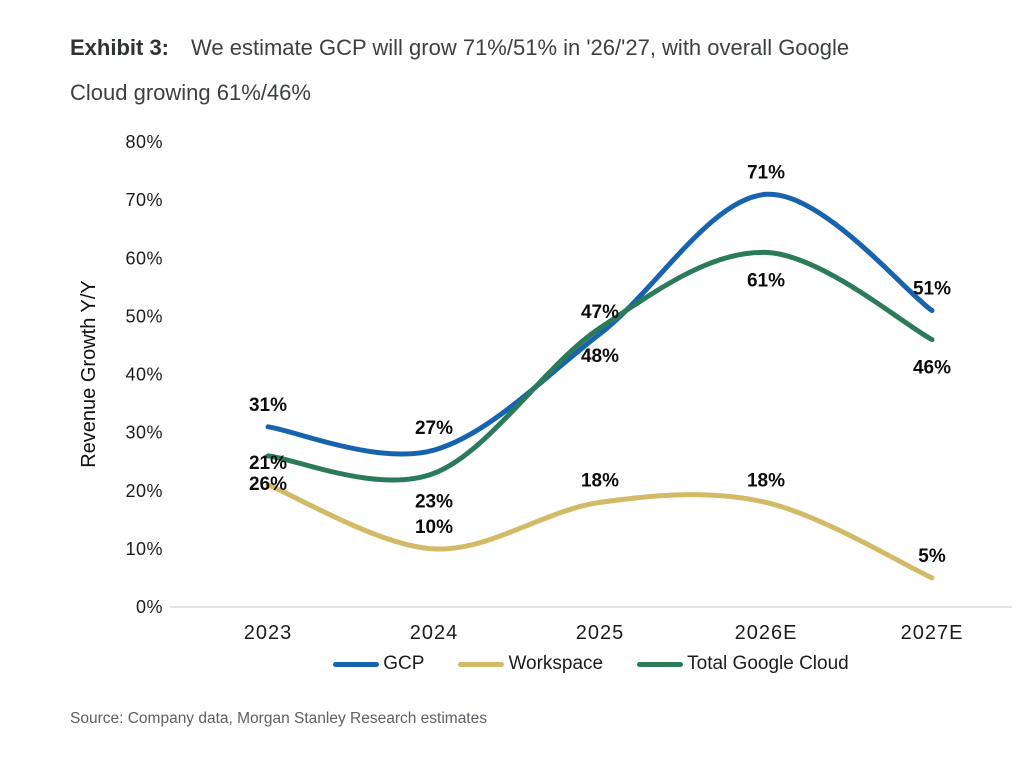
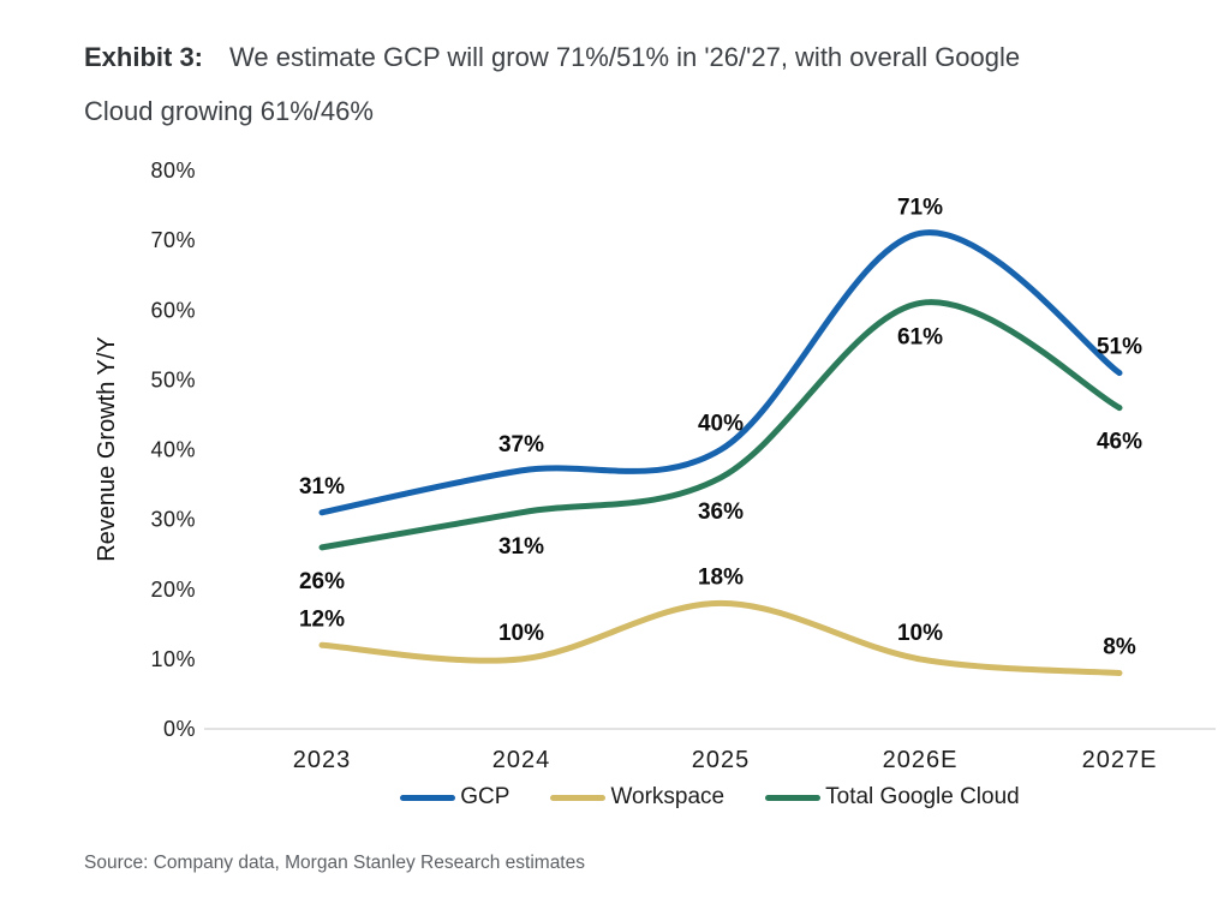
Workspace/2023: 21% -> 12%
GCP/2024: 27% -> 37%
Total Google Cloud/2024: 23% -> 31%
GCP/2025: 47% -> 40%
Total Google Cloud/2025: 48% -> 36%
Workspace/2026E: 18% -> 10%
Workspace/2027E: 5% -> 8%
